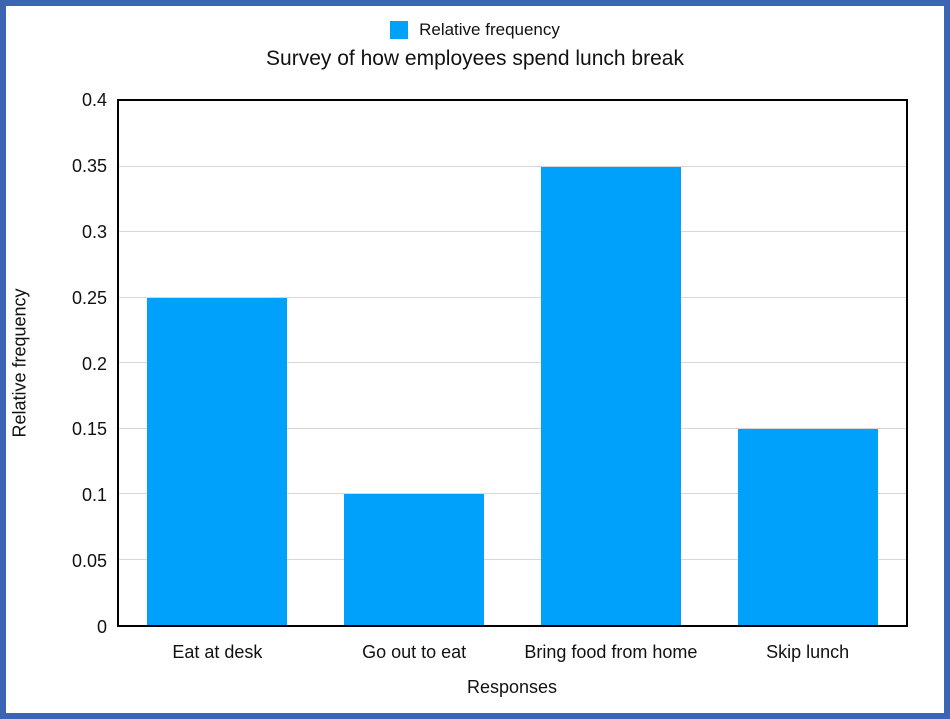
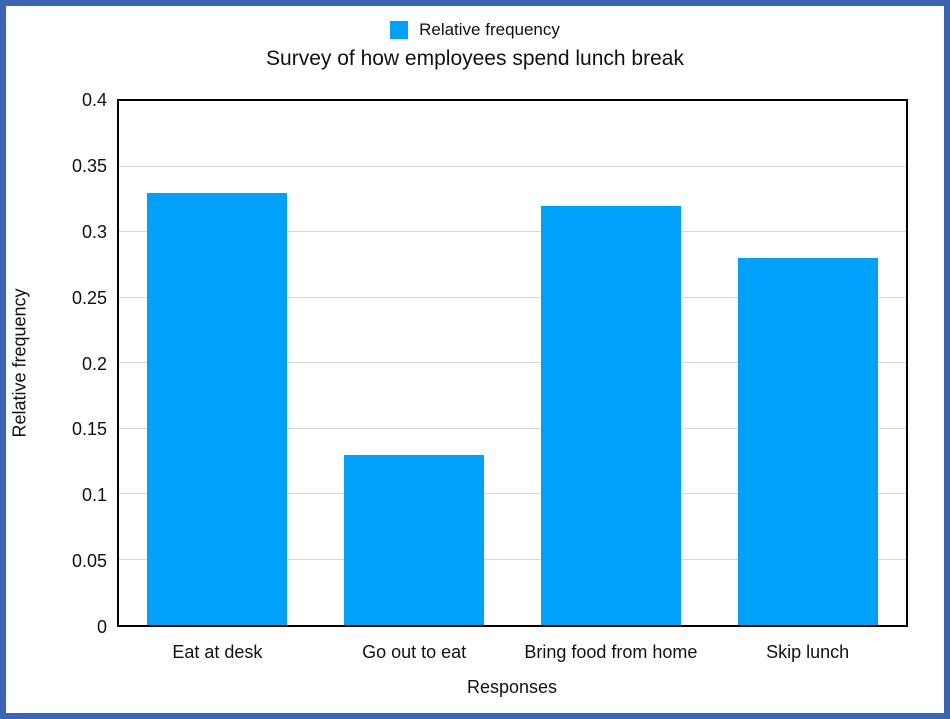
Eat at desk: 0.25 -> 0.33
Go out to eat: 0.10 -> 0.13
Bring food from home: 0.35 -> 0.32
Skip lunch: 0.15 -> 0.28
